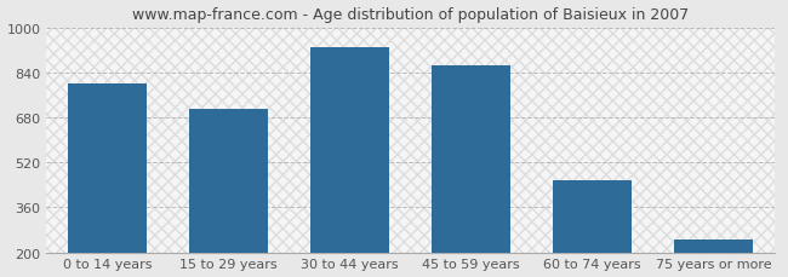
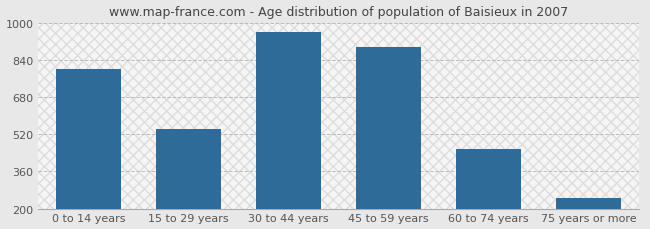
15 to 29 years: 710 -> 545
30 to 44 years: 930 -> 960
45 to 59 years: 865 -> 895
